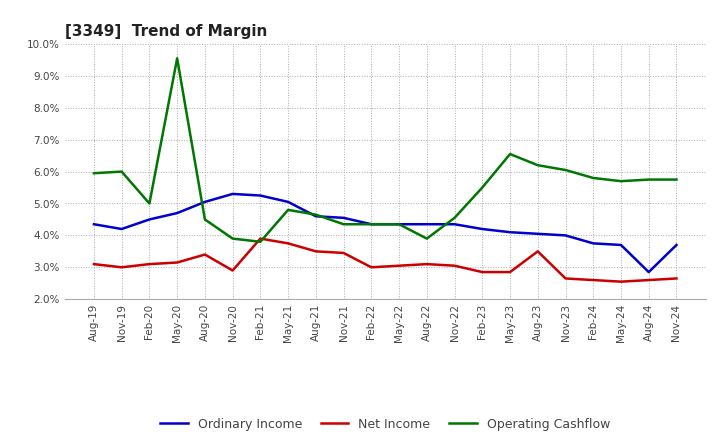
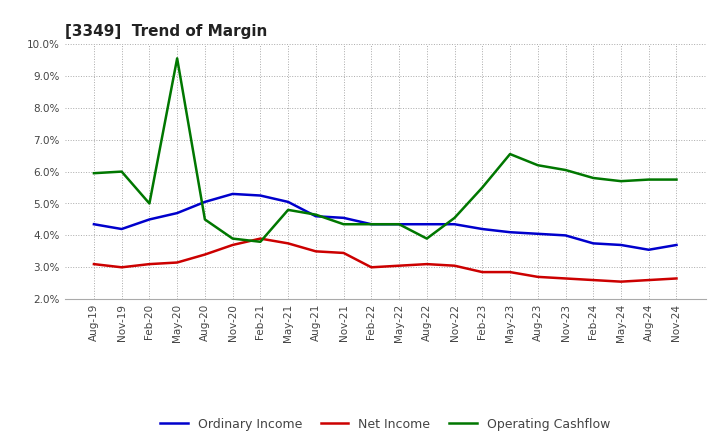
Net Income/Nov-20: 2.90% -> 3.70%
Net Income/Aug-23: 3.50% -> 2.70%
Ordinary Income/Aug-24: 2.85% -> 3.55%
